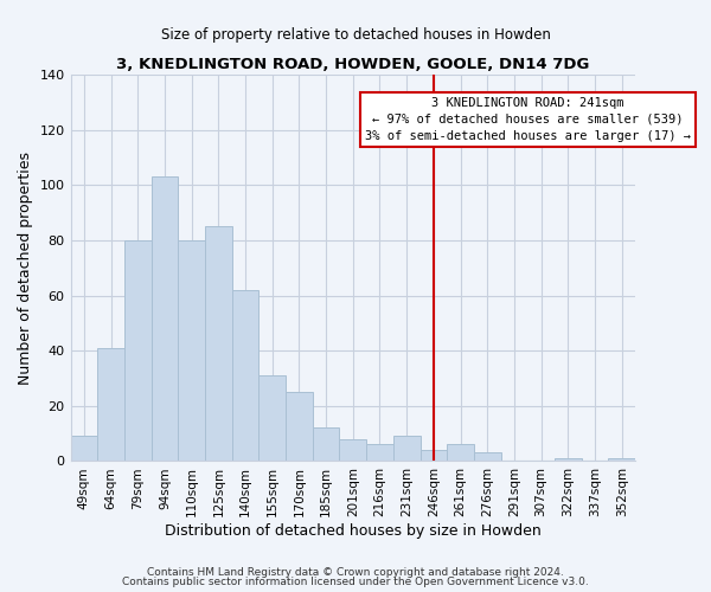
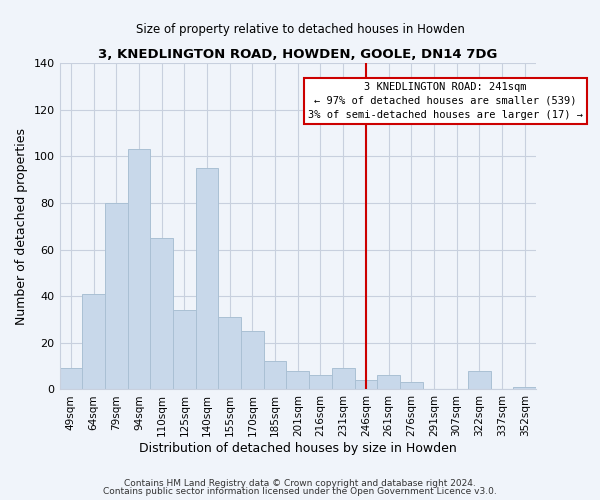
110sqm: 80 -> 65
125sqm: 85 -> 34
140sqm: 62 -> 95
322sqm: 1 -> 8
